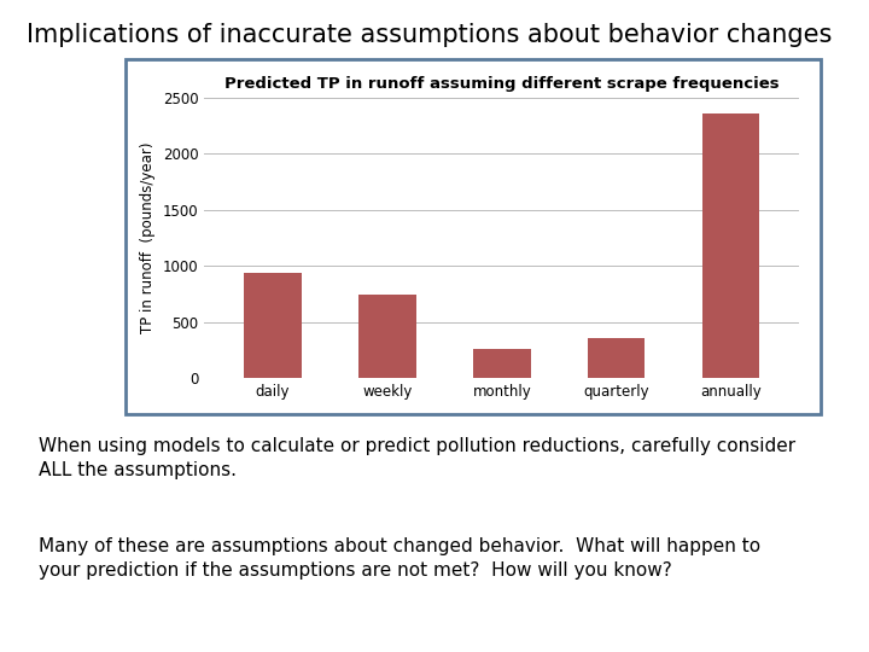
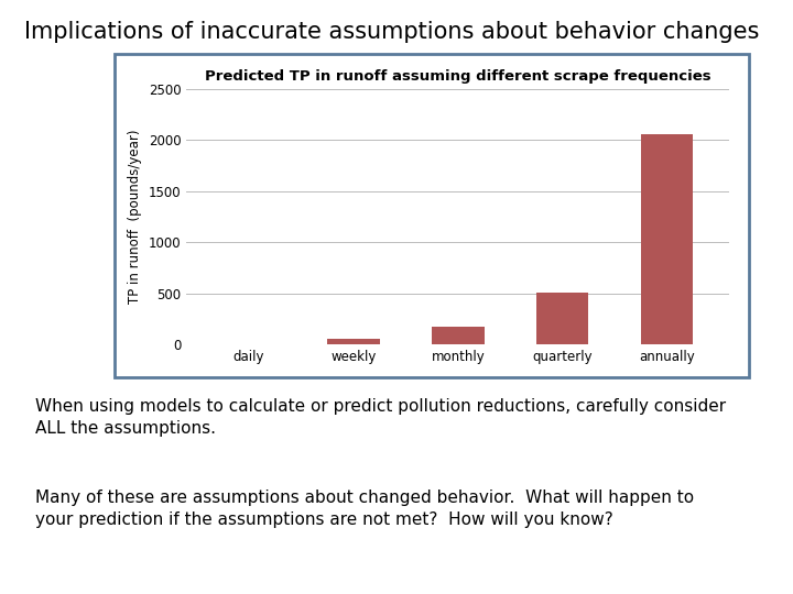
daily: 940 -> 0
weekly: 740 -> 60
monthly: 260 -> 170
quarterly: 360 -> 510
annually: 2360 -> 2060
